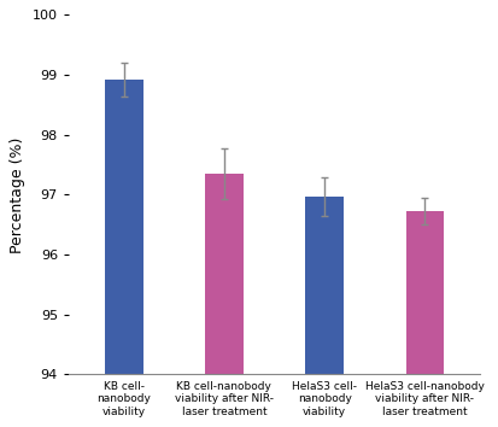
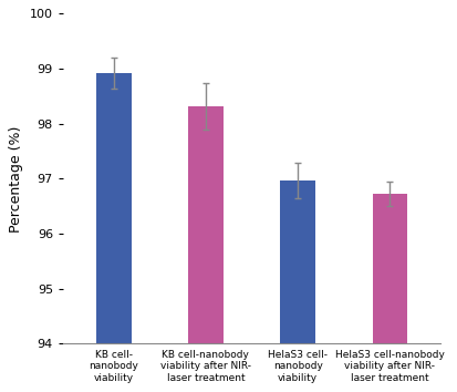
KB cell-nanobody viability after NIR- laser treatment: 97.35 -> 98.32
